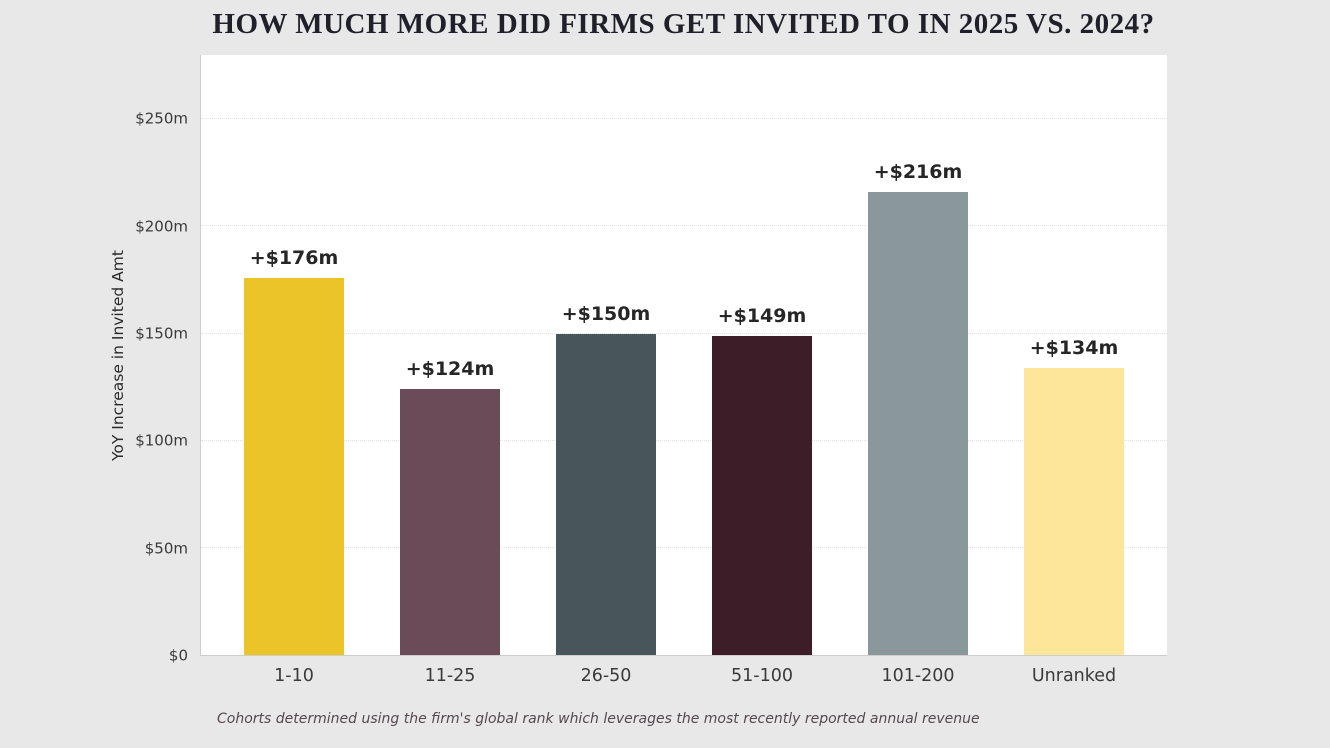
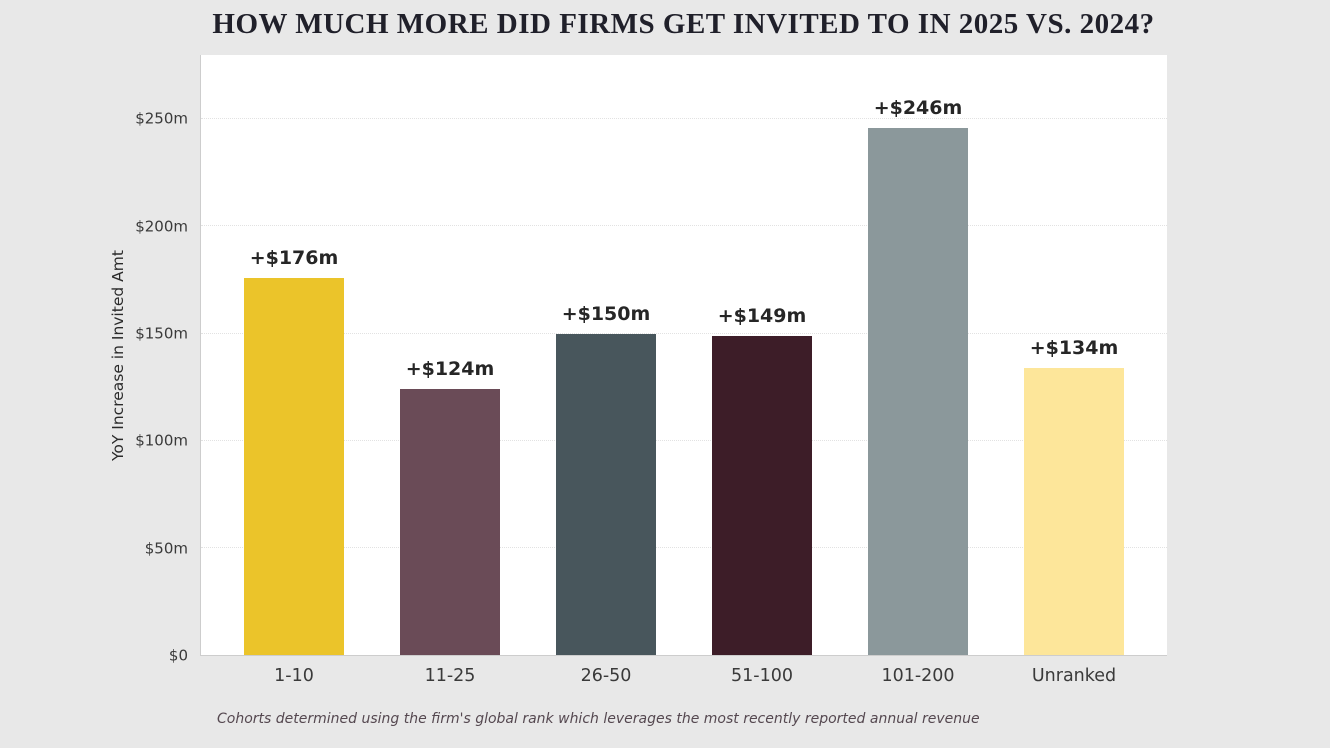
101-200: +$216m -> +$246m
